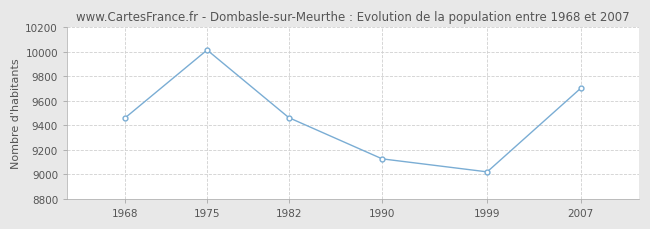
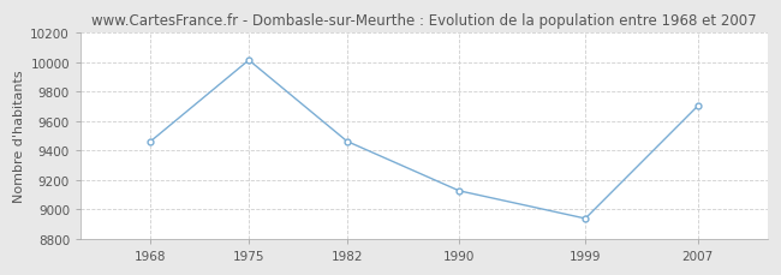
1999: 9020 -> 8940
